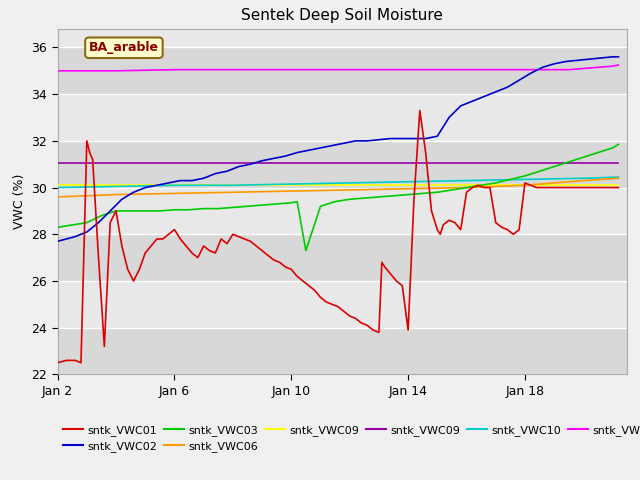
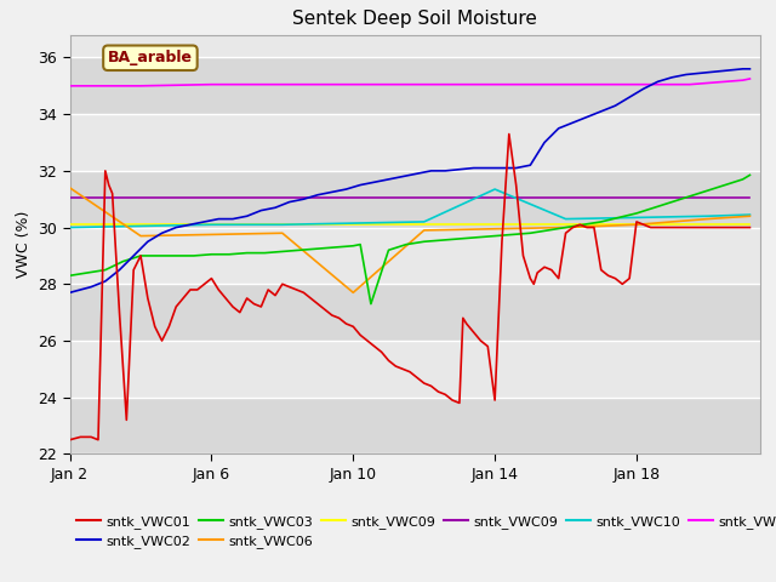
sntk_VWC06/Jan 2: 29.60 -> 31.40
sntk_VWC06/Jan 10: 29.85 -> 27.70
sntk_VWC10/Jan 14: 30.25 -> 31.35
